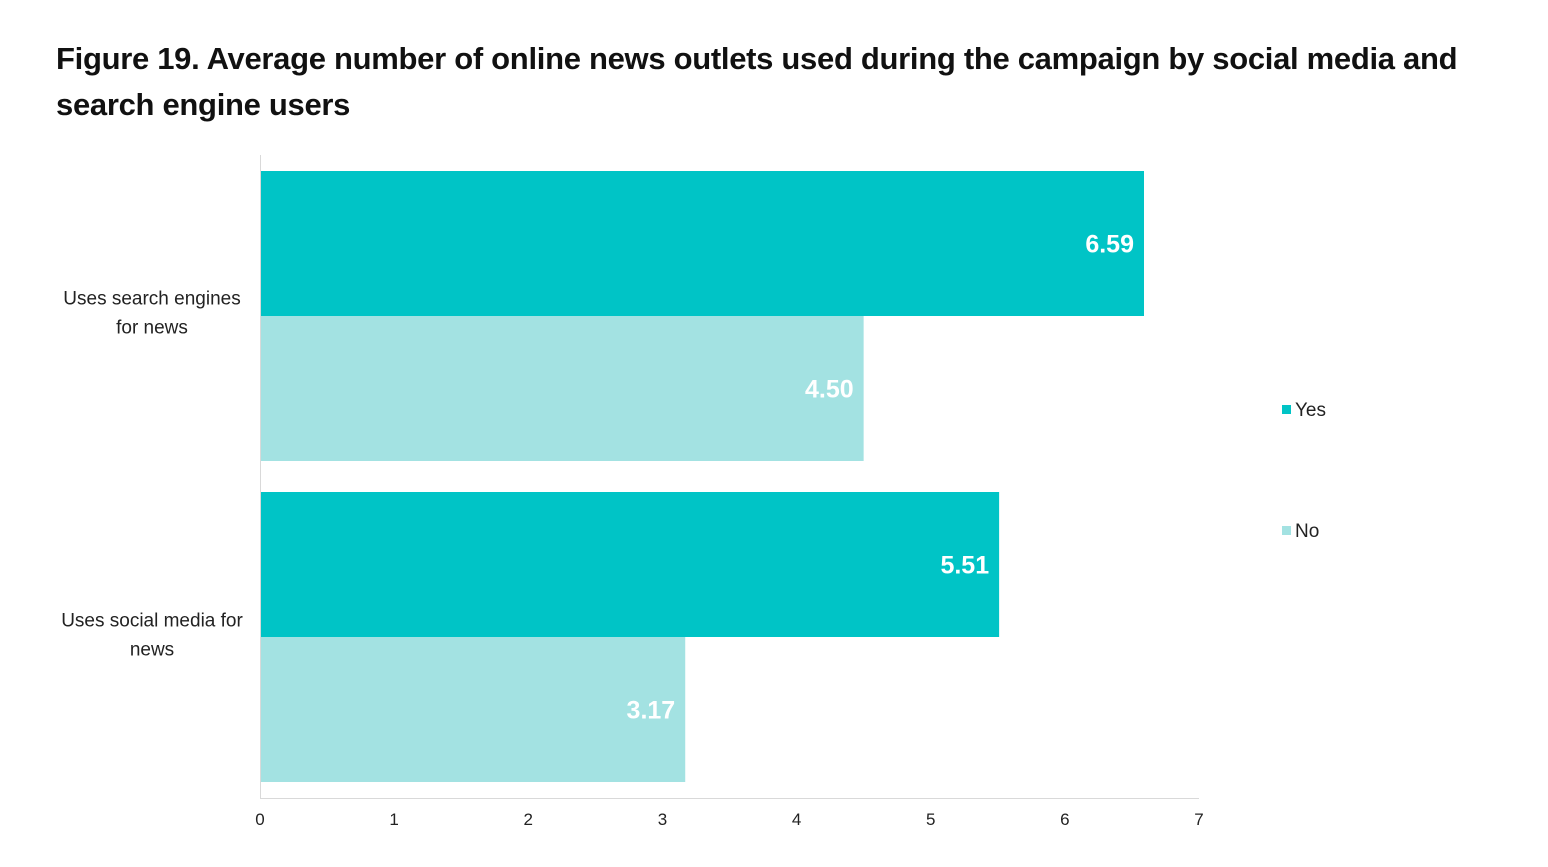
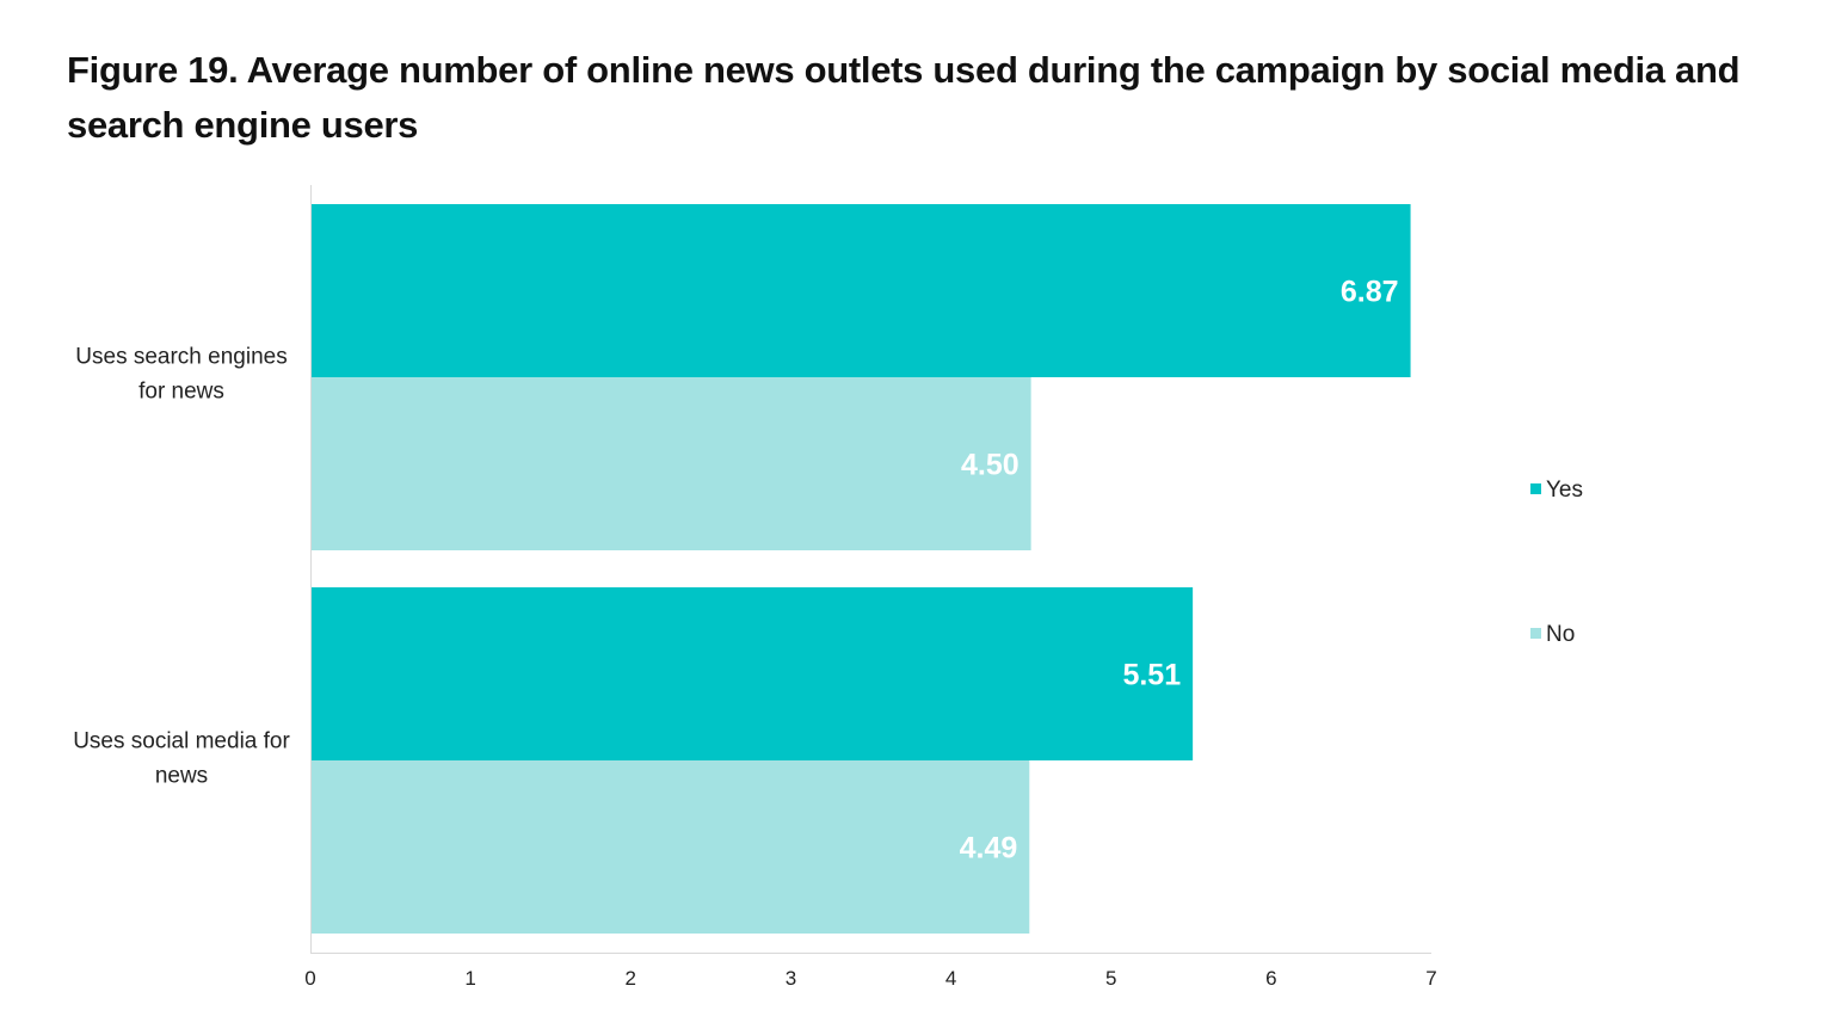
Yes/Uses search engines for news: 6.59 -> 6.87
No/Uses social media for news: 3.17 -> 4.49
